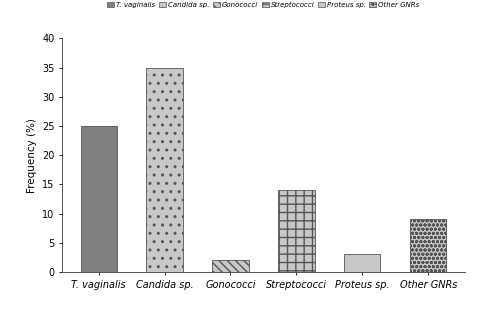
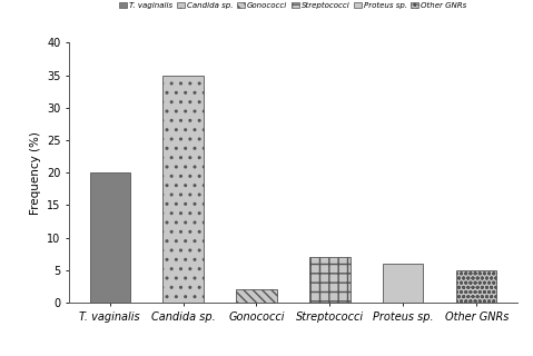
T. vaginalis: 25 -> 20
Streptococci: 14 -> 7
Proteus sp.: 3 -> 6
Other GNRs: 9 -> 5
